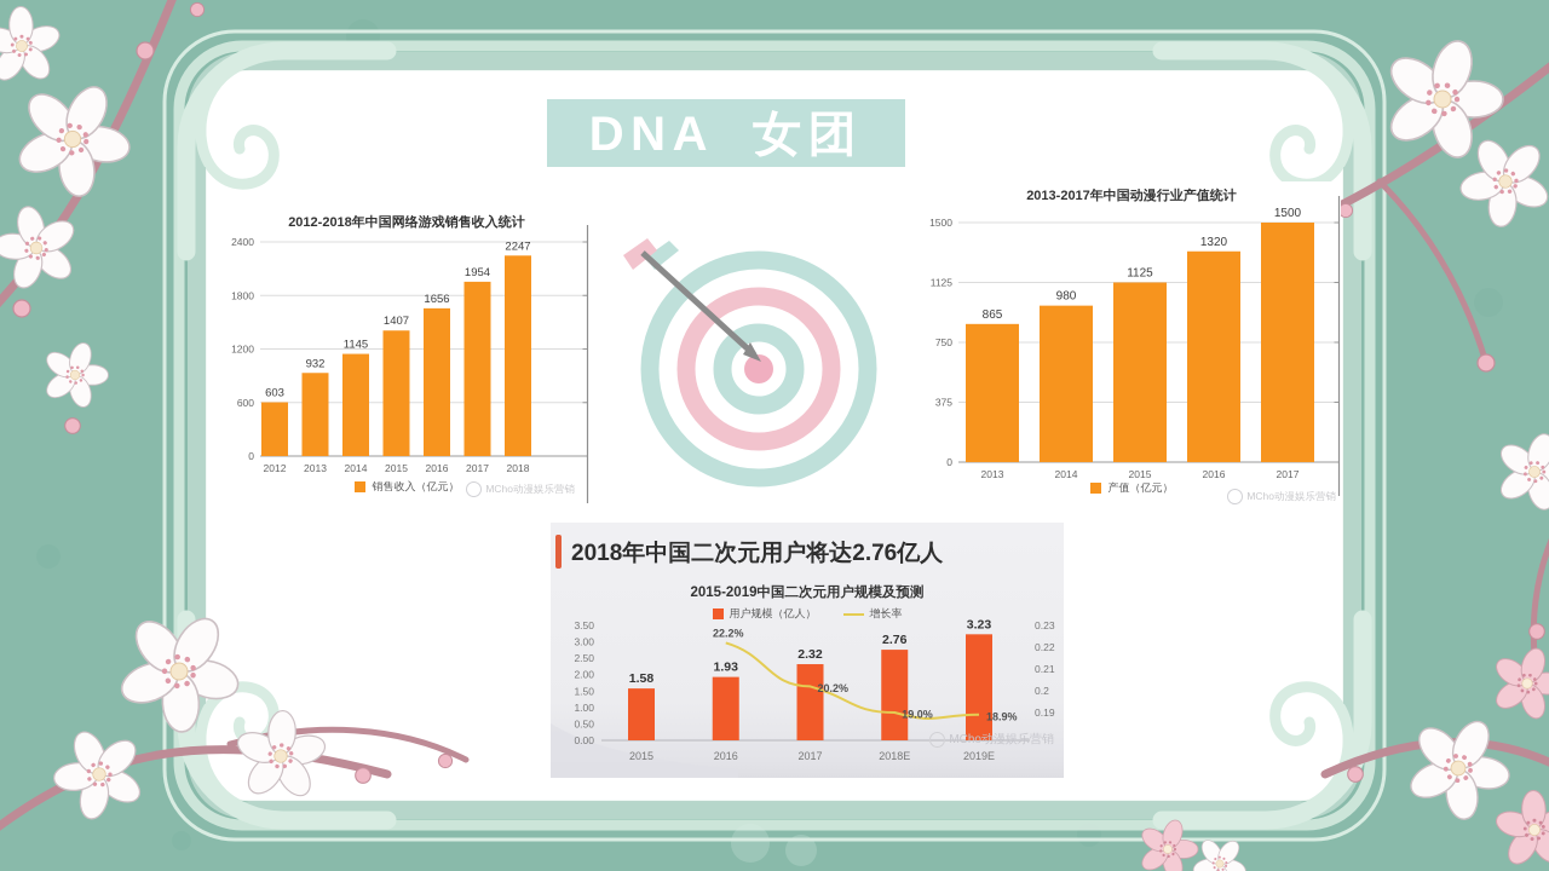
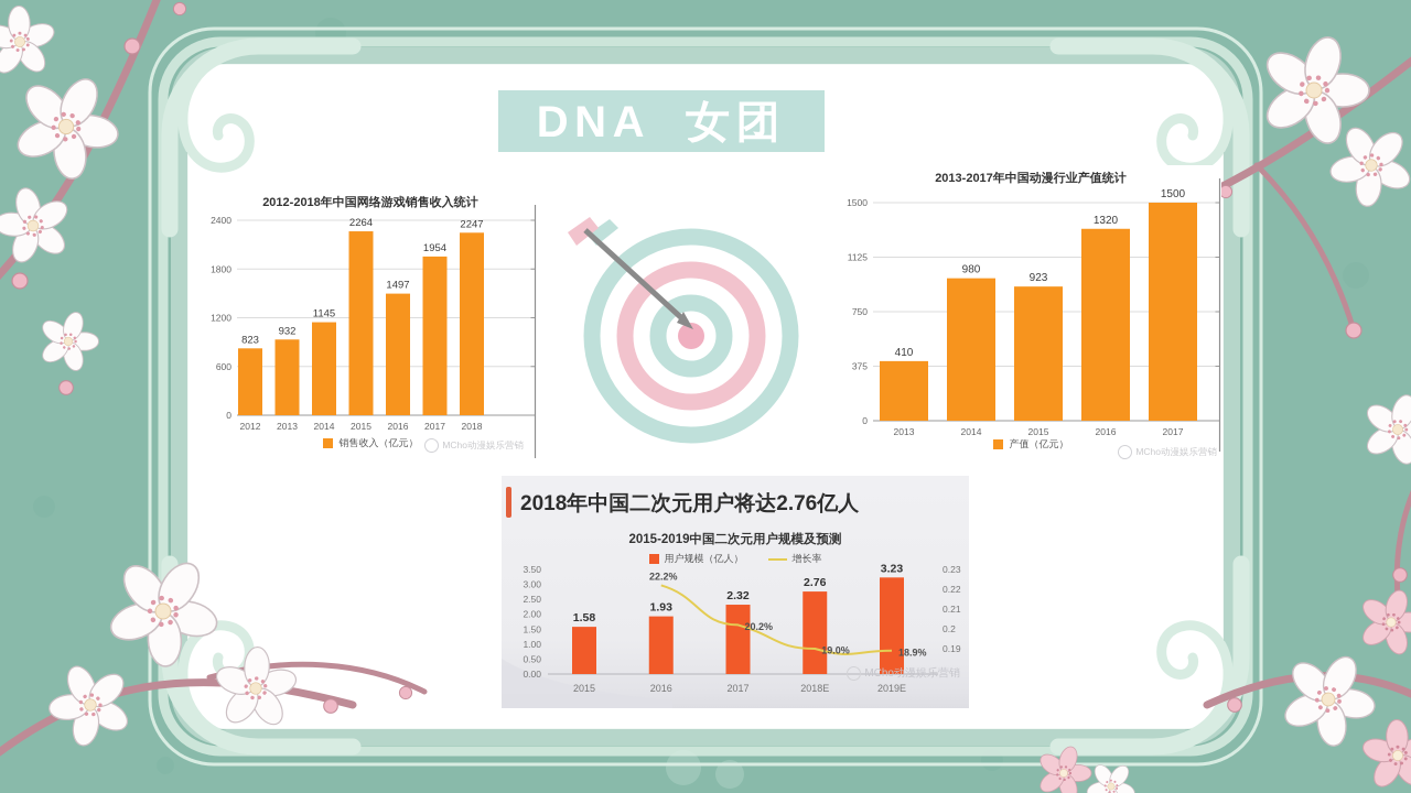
2012-2018年中国网络游戏销售收入统计/2012: 603 -> 823
2012-2018年中国网络游戏销售收入统计/2015: 1407 -> 2264
2012-2018年中国网络游戏销售收入统计/2016: 1656 -> 1497
2013-2017年中国动漫行业产值统计/2013: 865 -> 410
2013-2017年中国动漫行业产值统计/2015: 1125 -> 923
